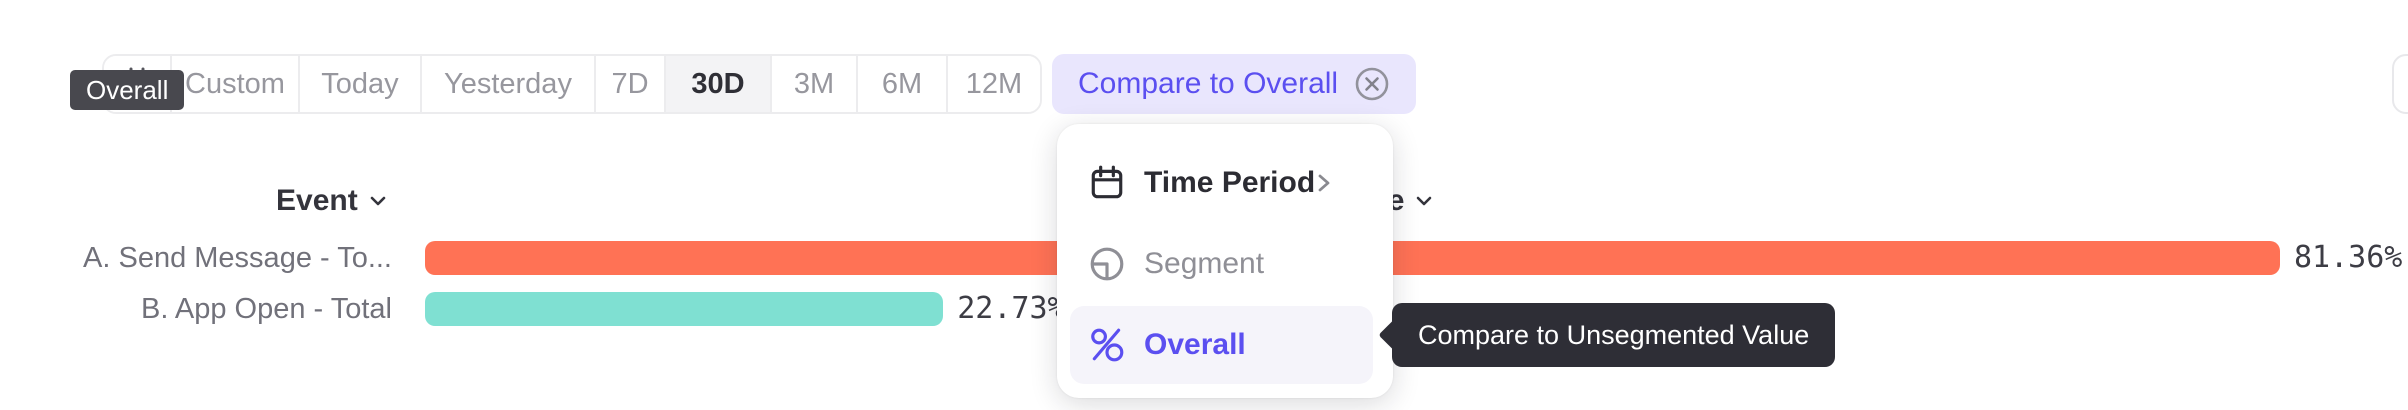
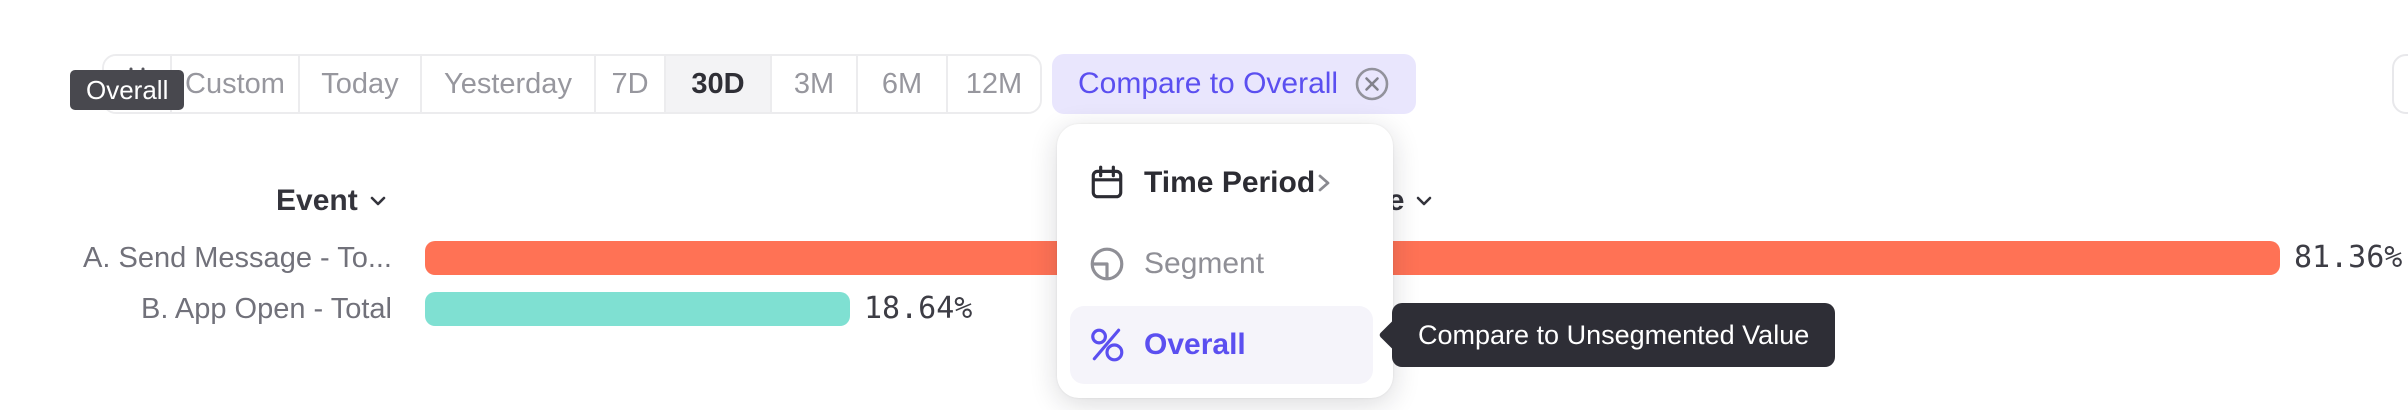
B. App Open - Total: 22.73% -> 18.64%
